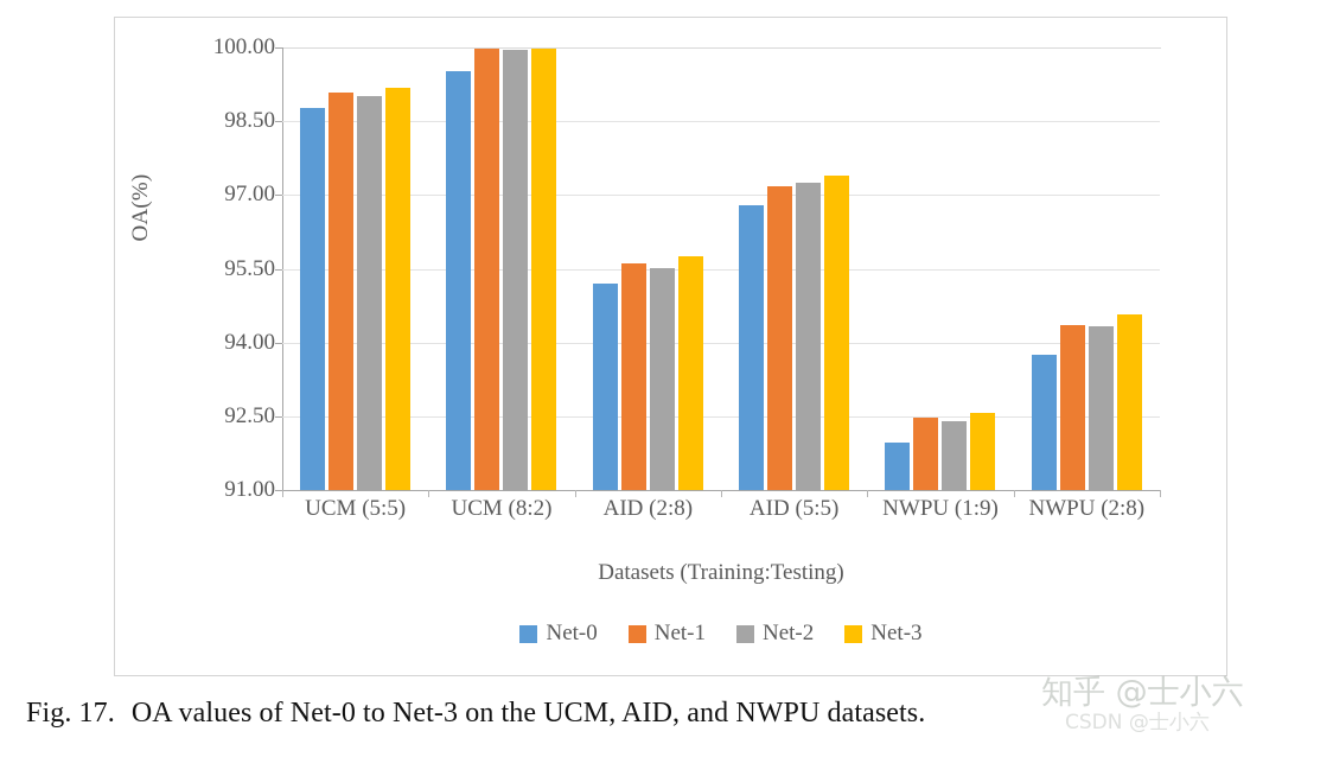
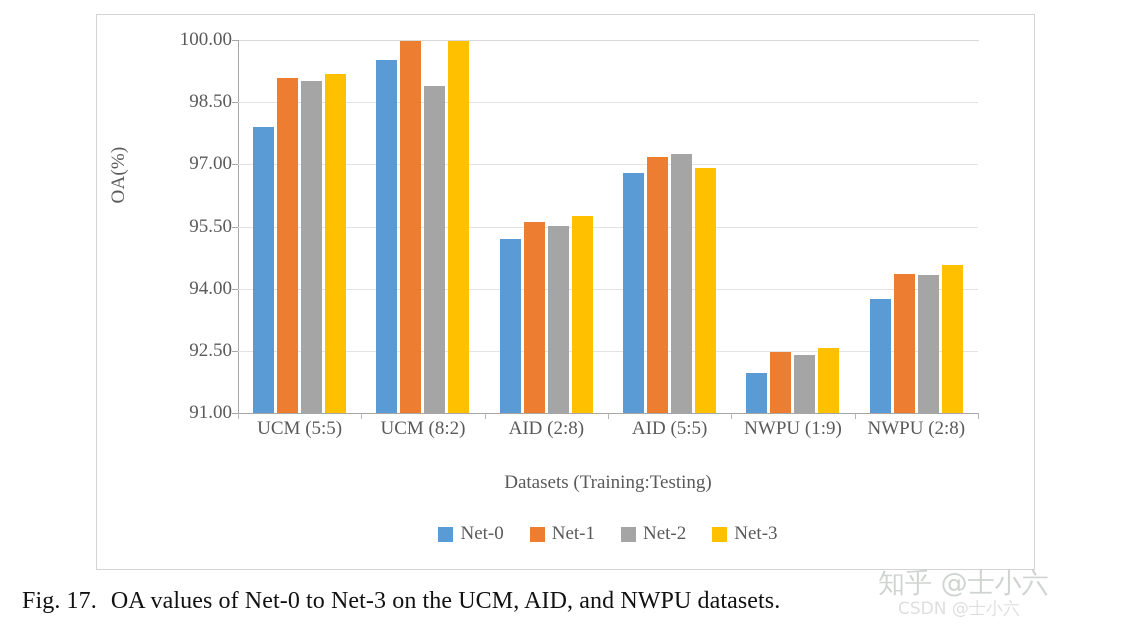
Net-0/UCM (5:5): 98.8 -> 97.9
Net-2/UCM (8:2): 100.0 -> 98.9
Net-3/AID (5:5): 97.4 -> 96.9
